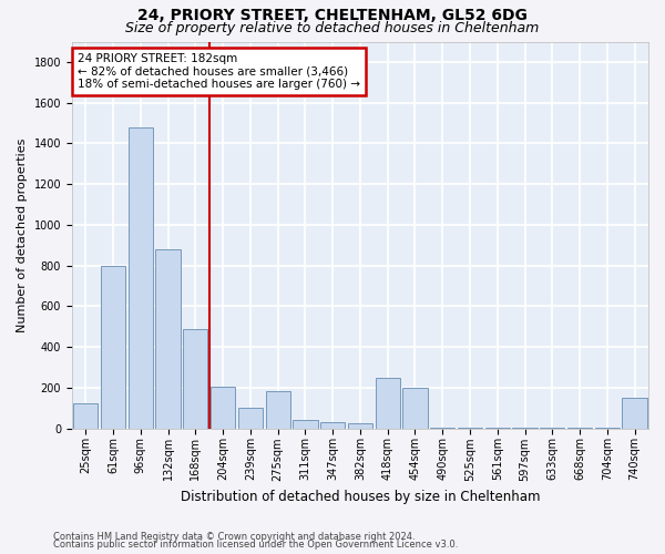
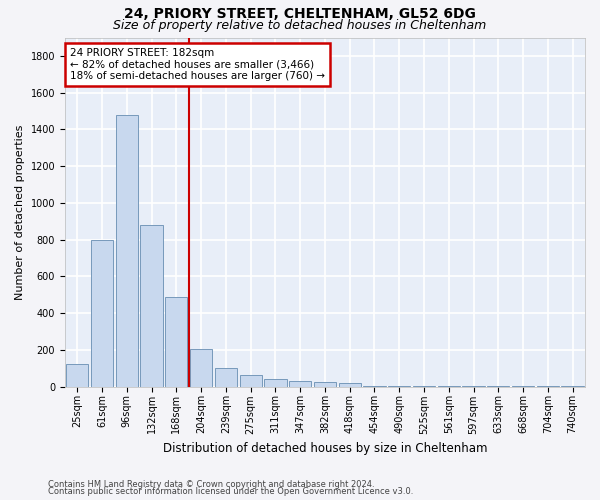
275sqm: 180 -> 60
418sqm: 250 -> 20
454sqm: 200 -> 0
740sqm: 150 -> 0
